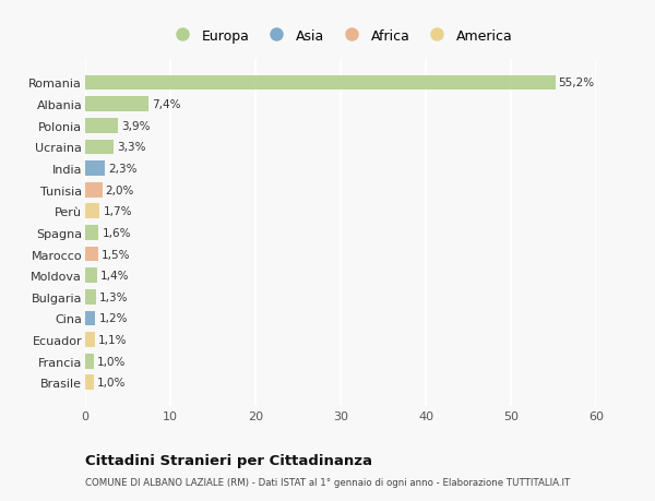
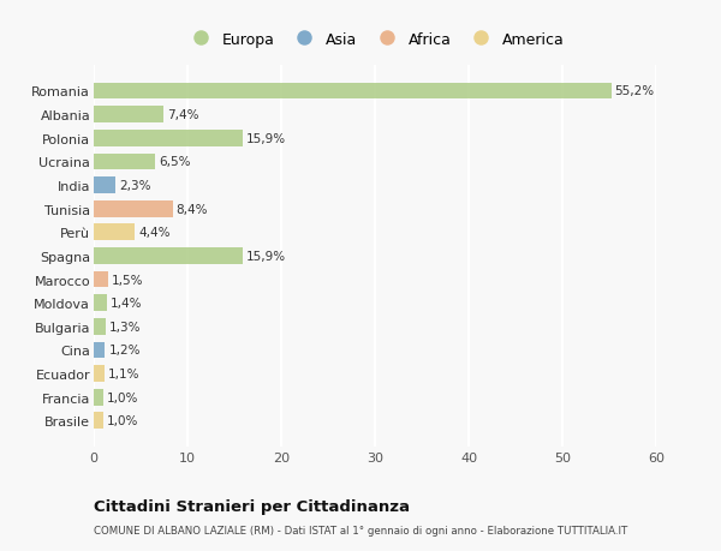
Polonia: 3,9% -> 15,9%
Ucraina: 3,3% -> 6,5%
Tunisia: 2,0% -> 8,4%
Perù: 1,7% -> 4,4%
Spagna: 1,6% -> 15,9%
